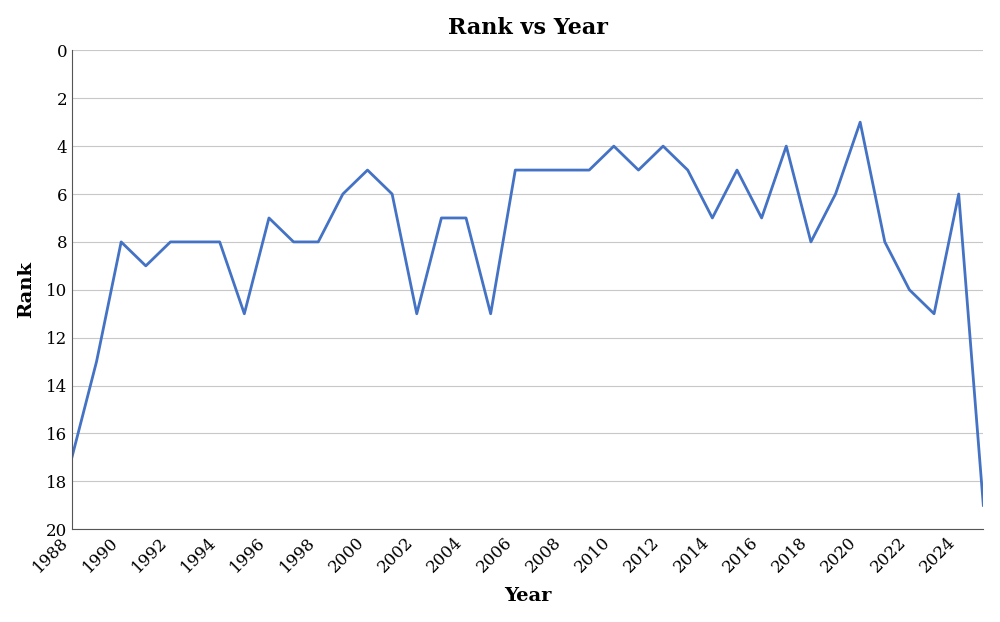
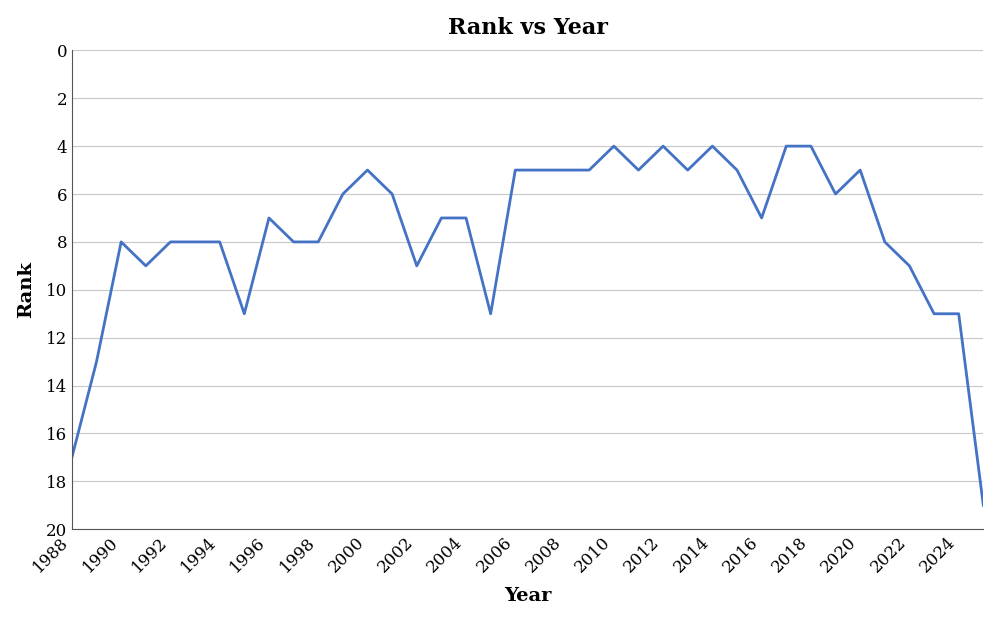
2002: 11 -> 9
2014: 7 -> 4
2018: 8 -> 4
2020: 3 -> 5
2022: 10 -> 9
2024: 6 -> 11
